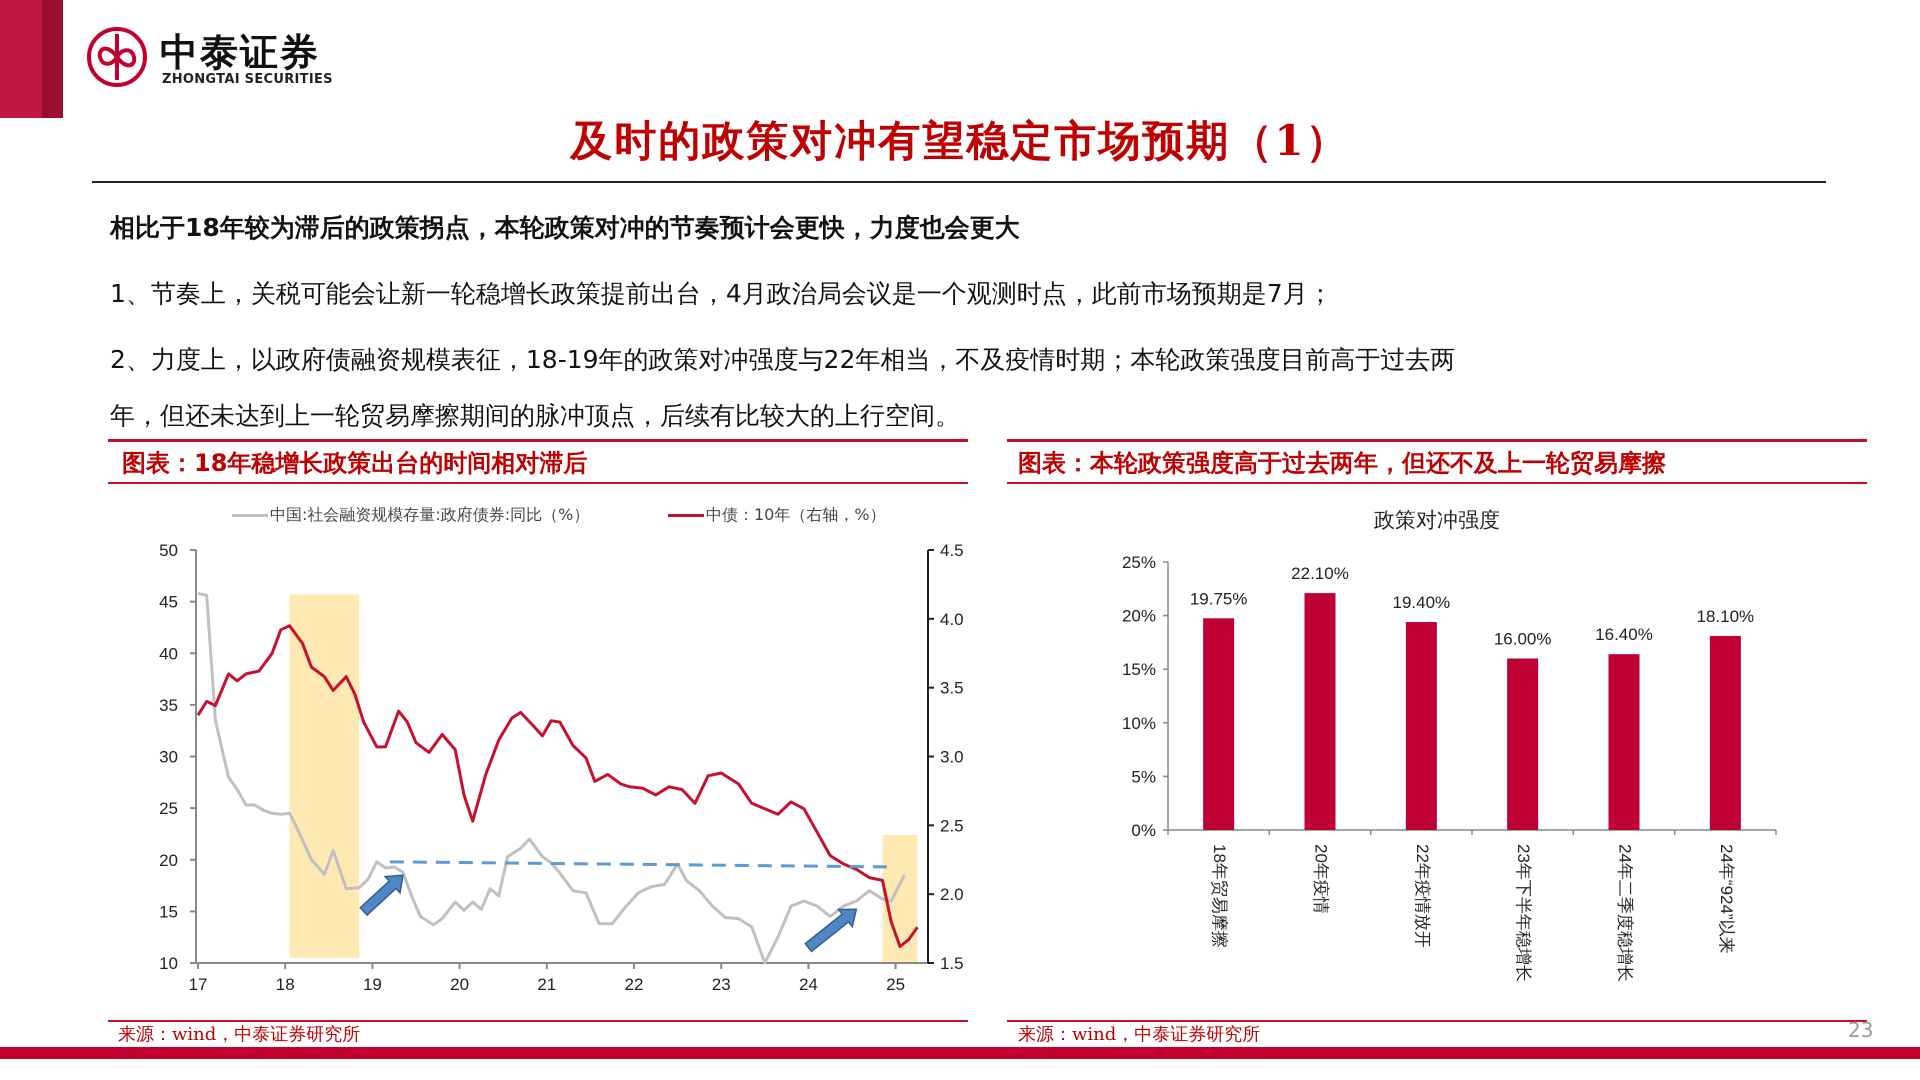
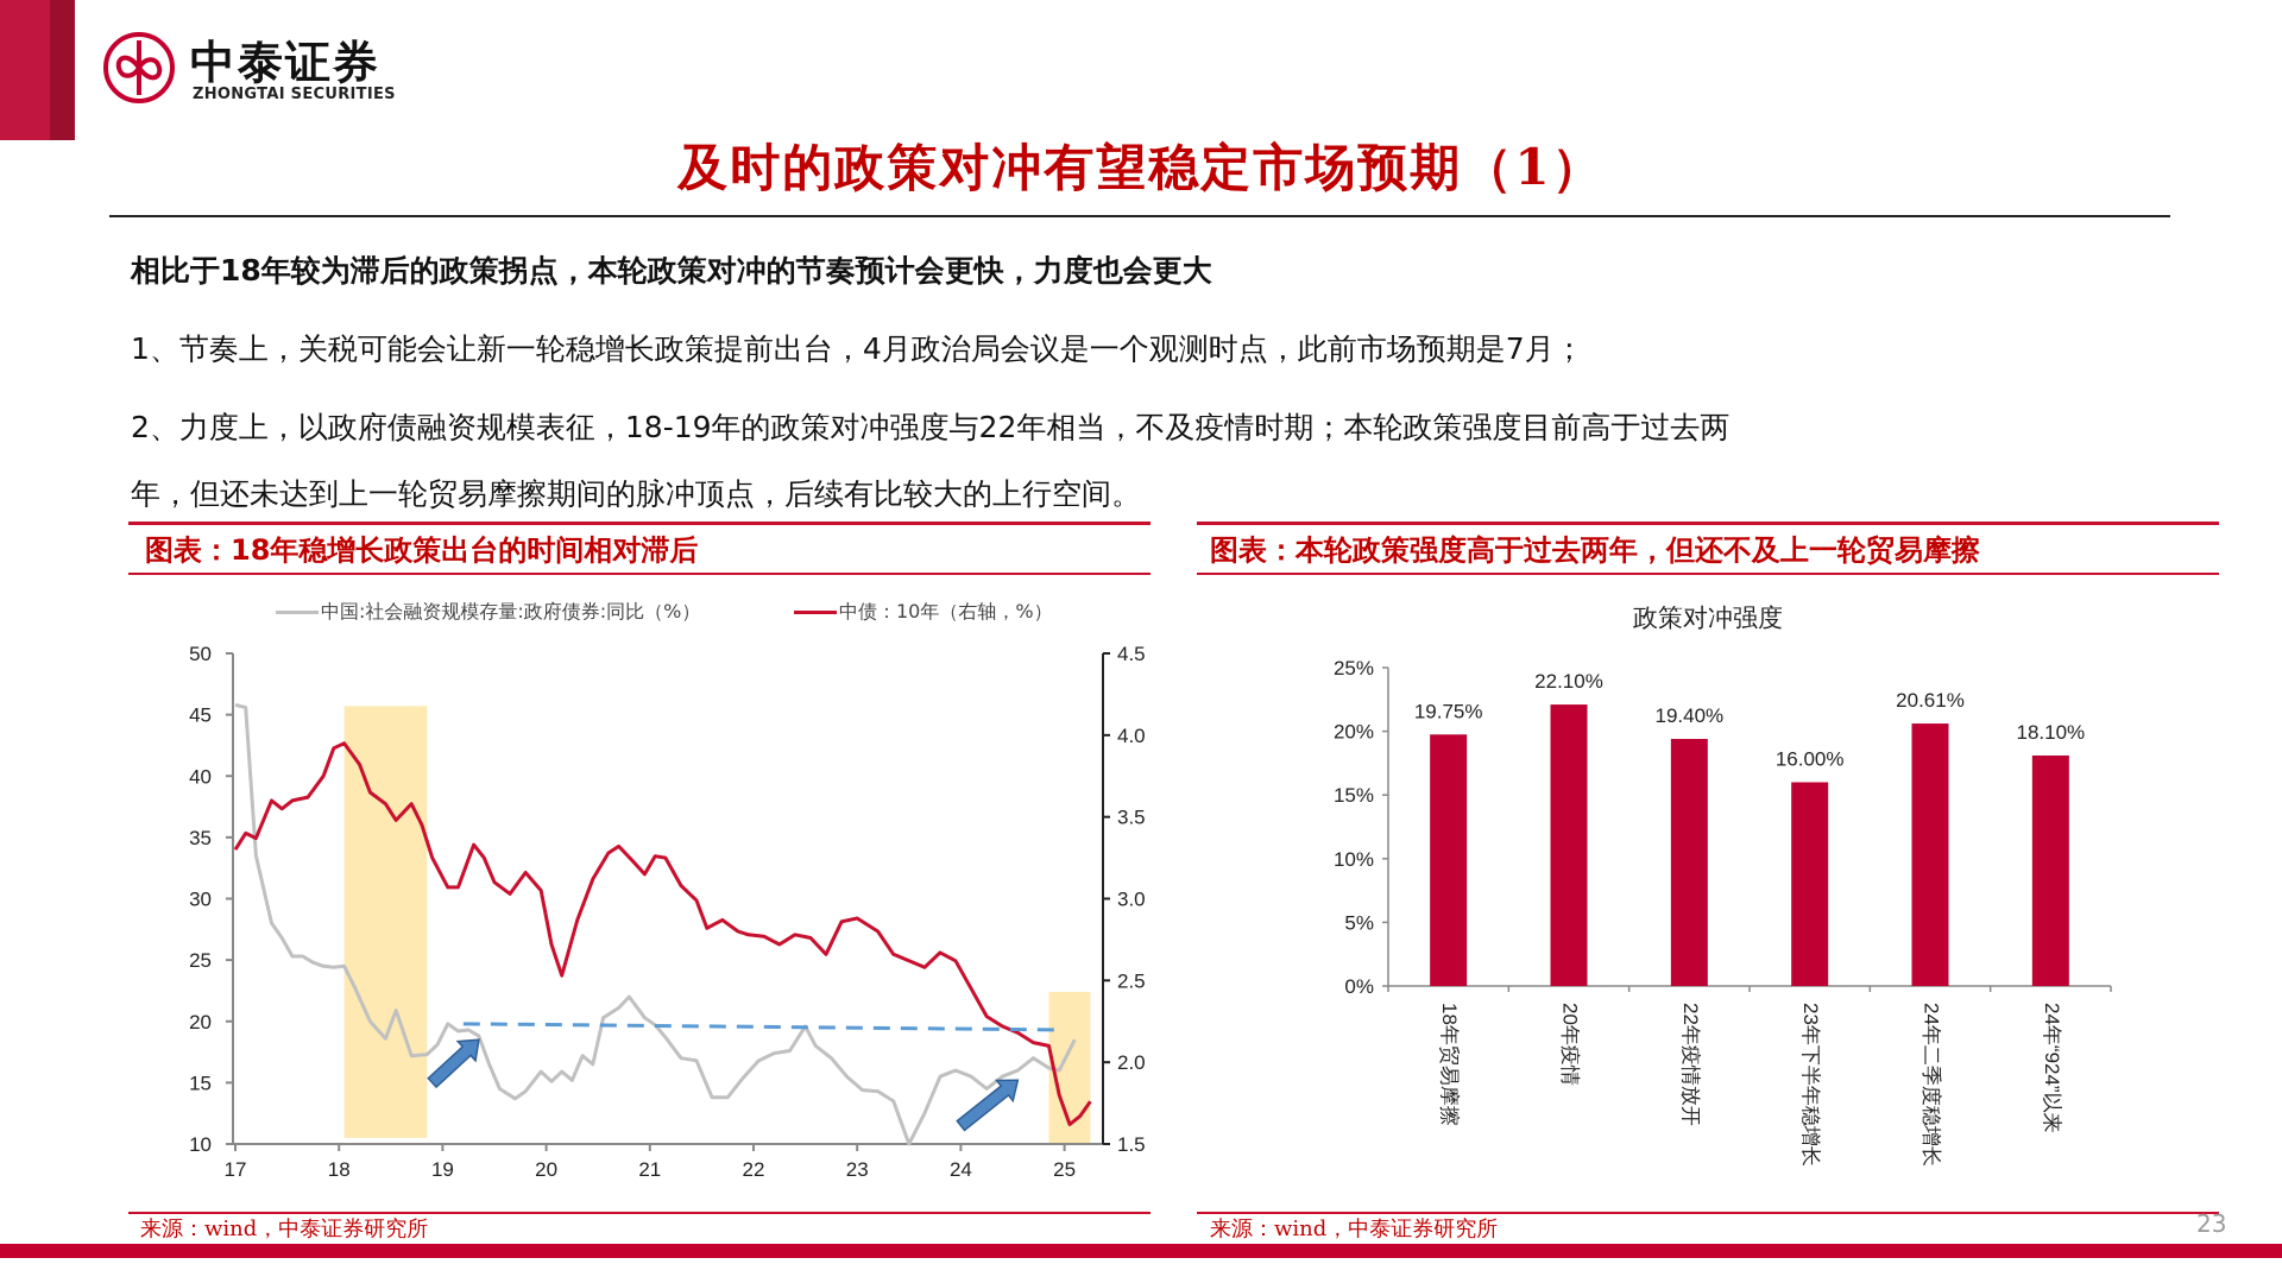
政策对冲强度/24年二季度稳增长: 16.40% -> 20.61%
